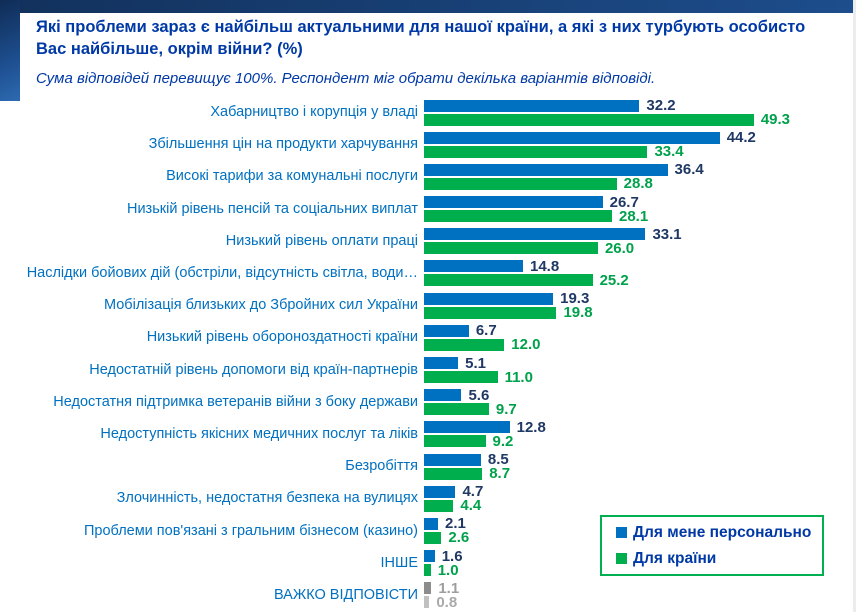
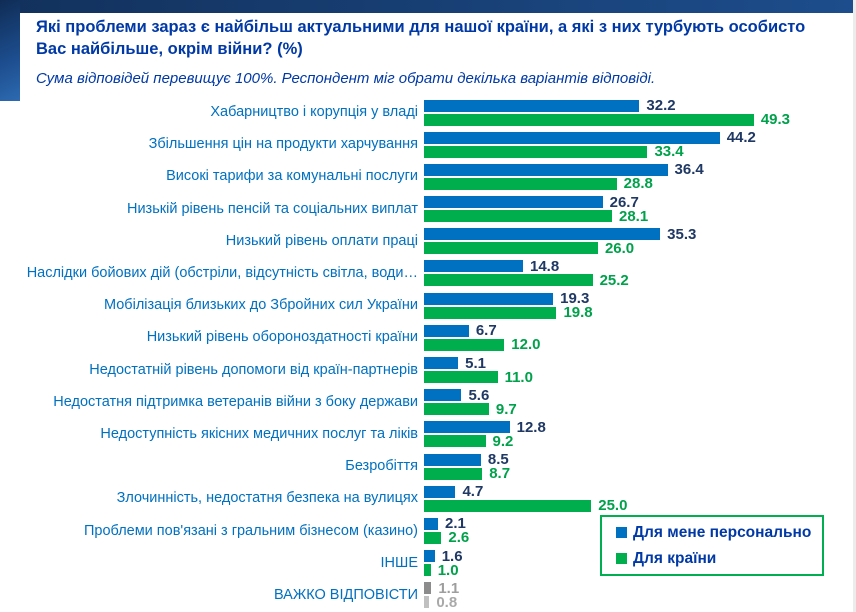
Для мене персонально/Низький рівень оплати праці: 33.1 -> 35.3
Для країни/Злочинність, недостатня безпека на вулицях: 4.4 -> 25.0
